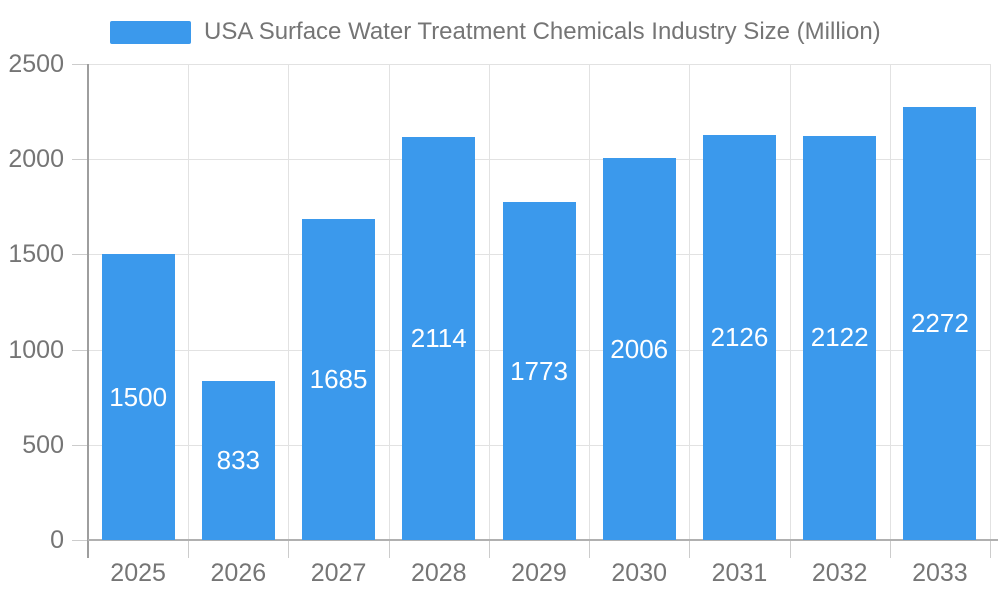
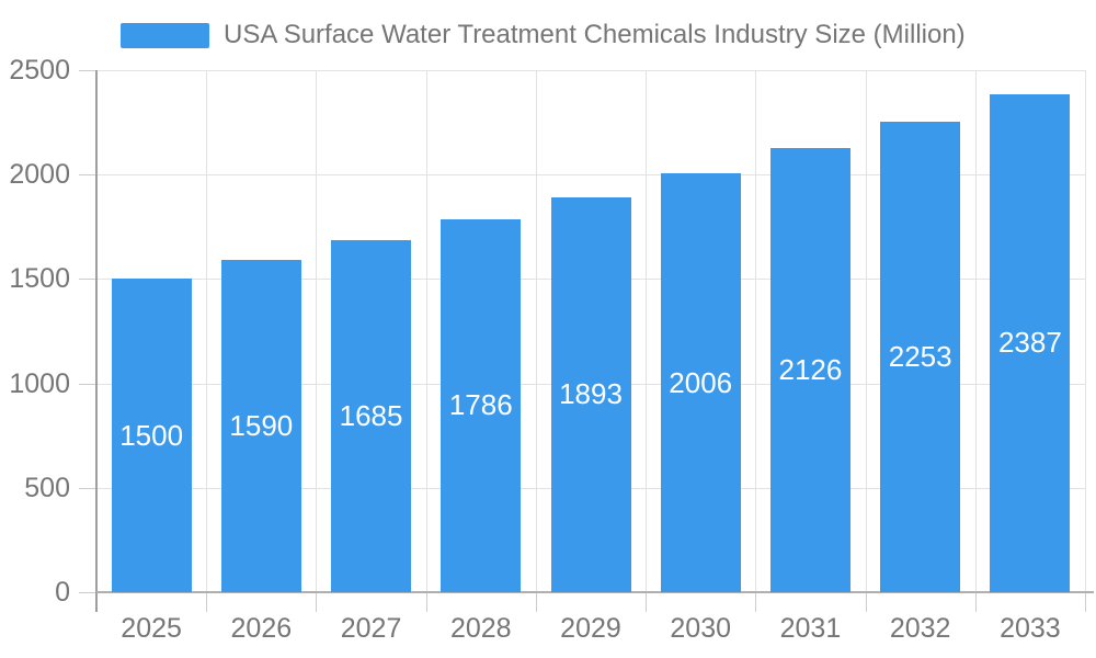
2026: 833 -> 1590
2028: 2114 -> 1786
2029: 1773 -> 1893
2032: 2122 -> 2253
2033: 2272 -> 2387
